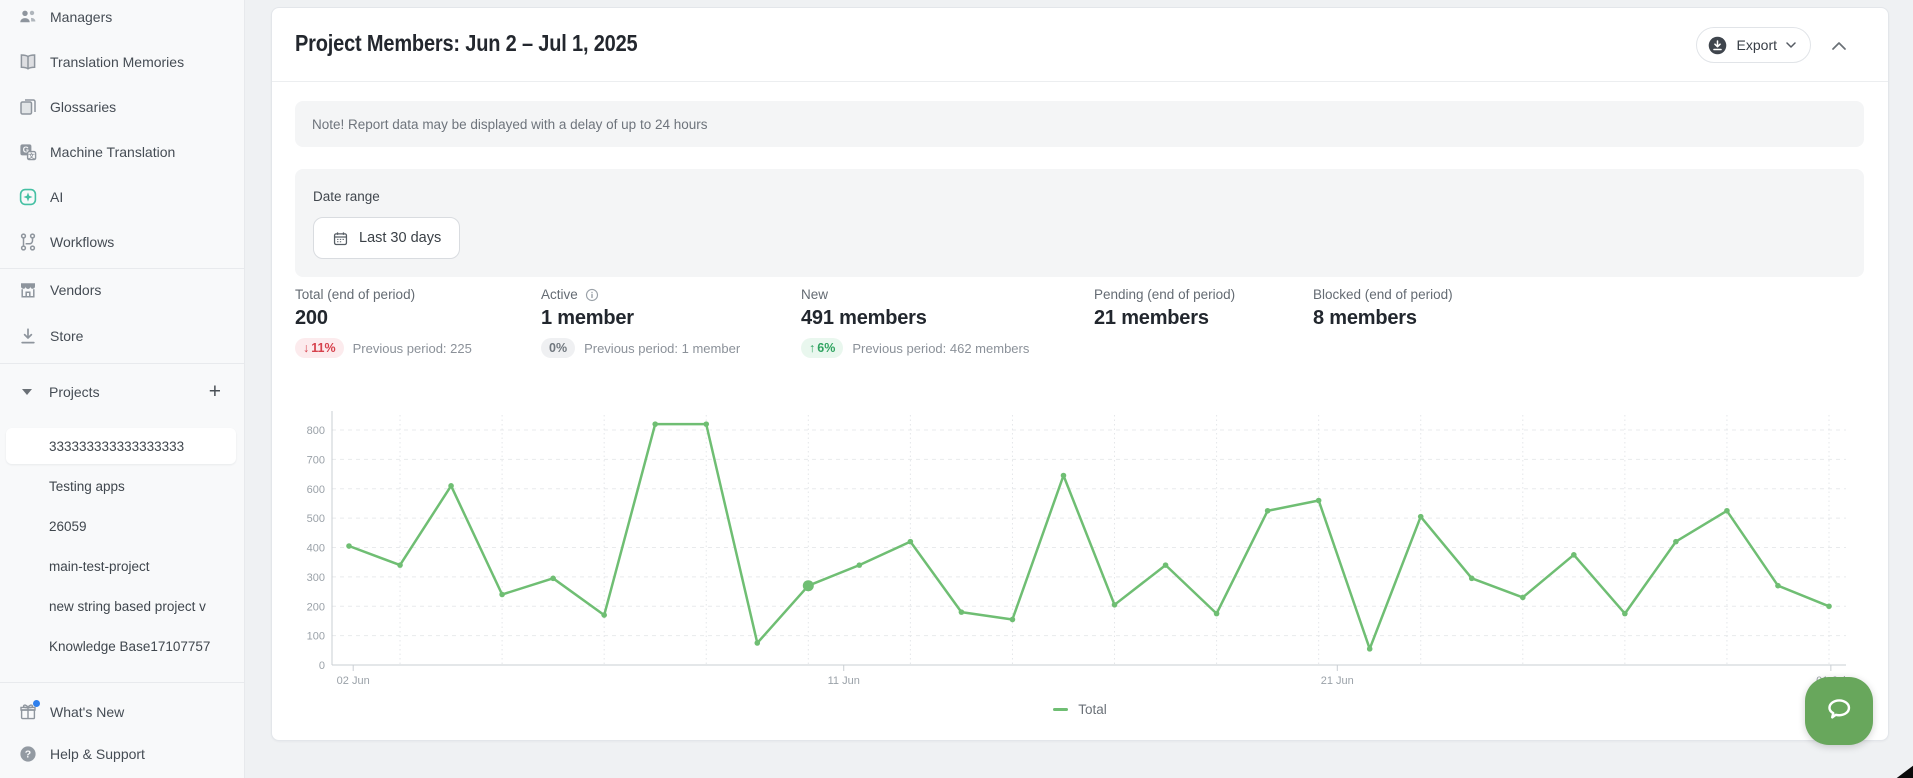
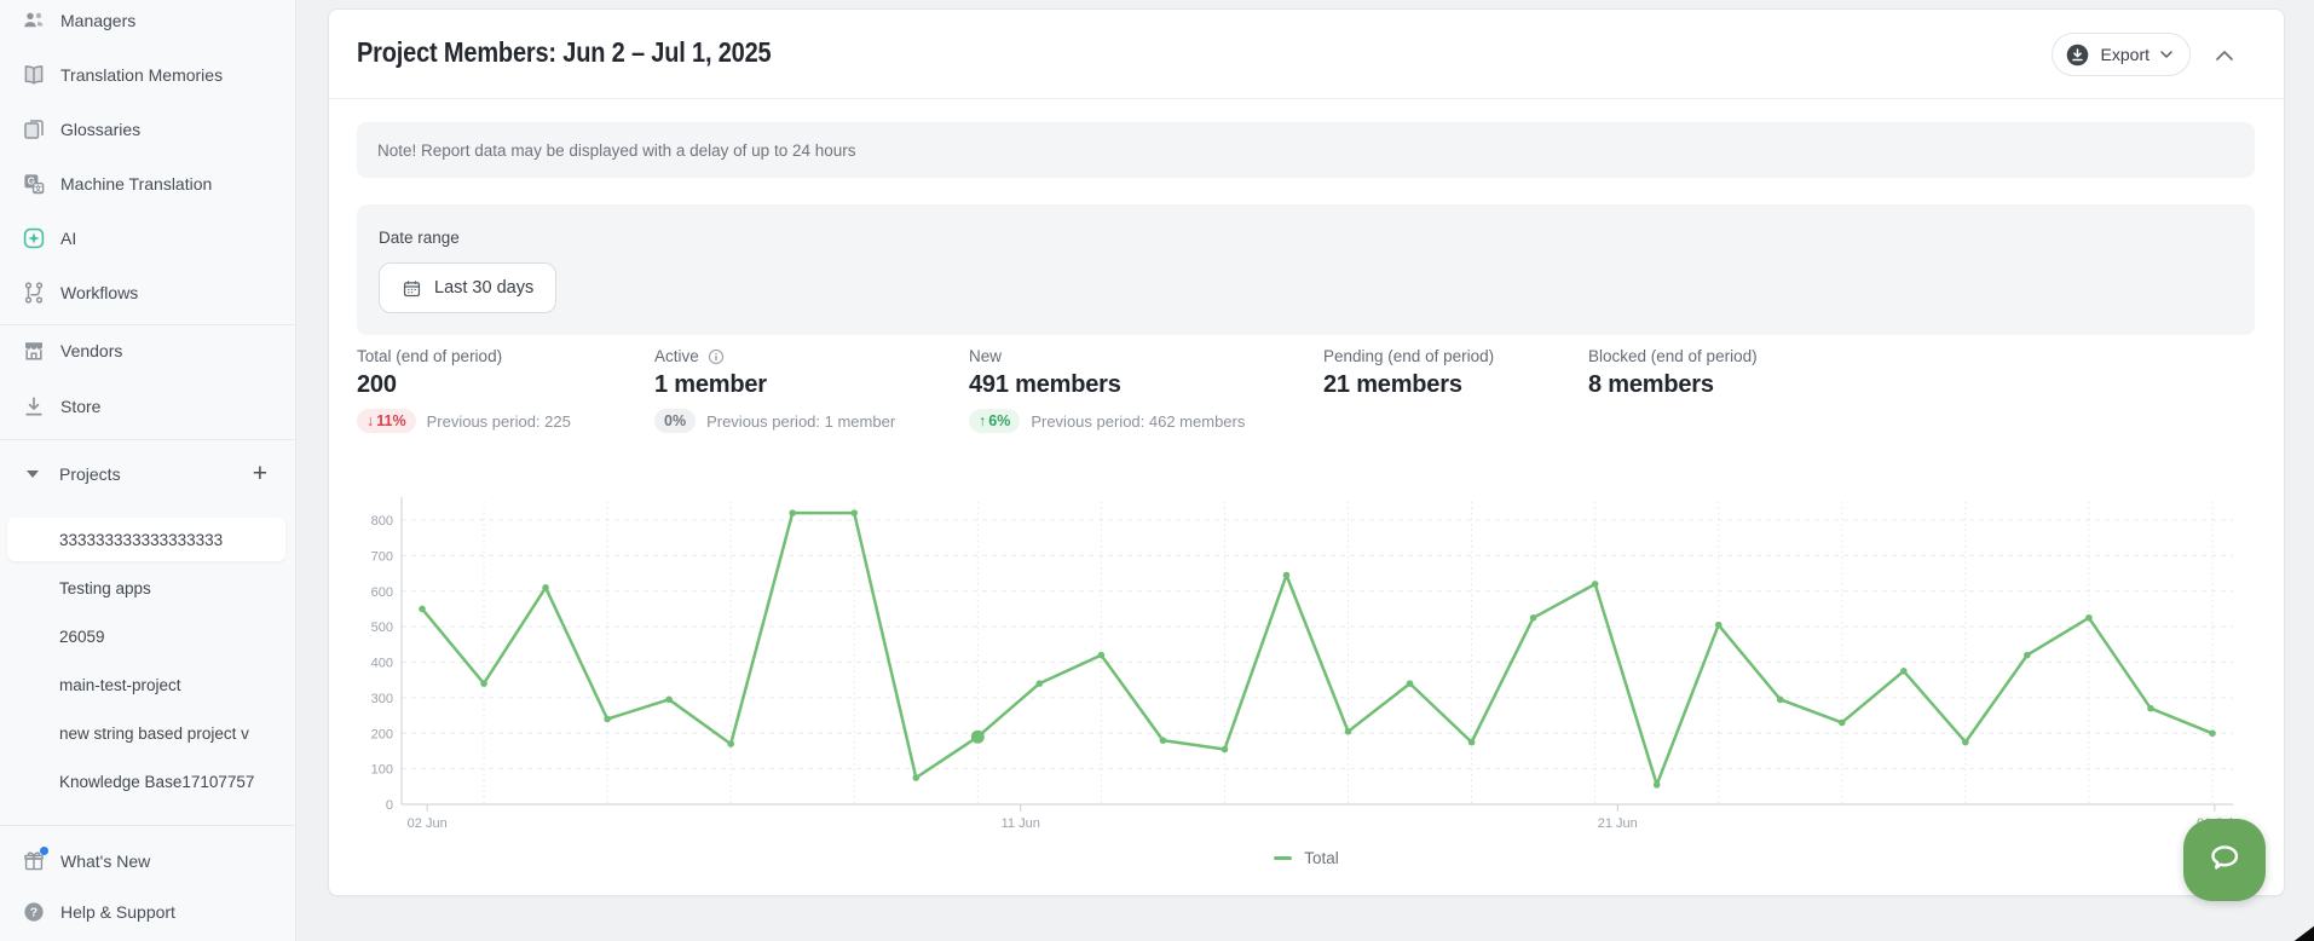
02 Jun: 400 -> 550
11 Jun: 270 -> 190
21 Jun: 560 -> 620
